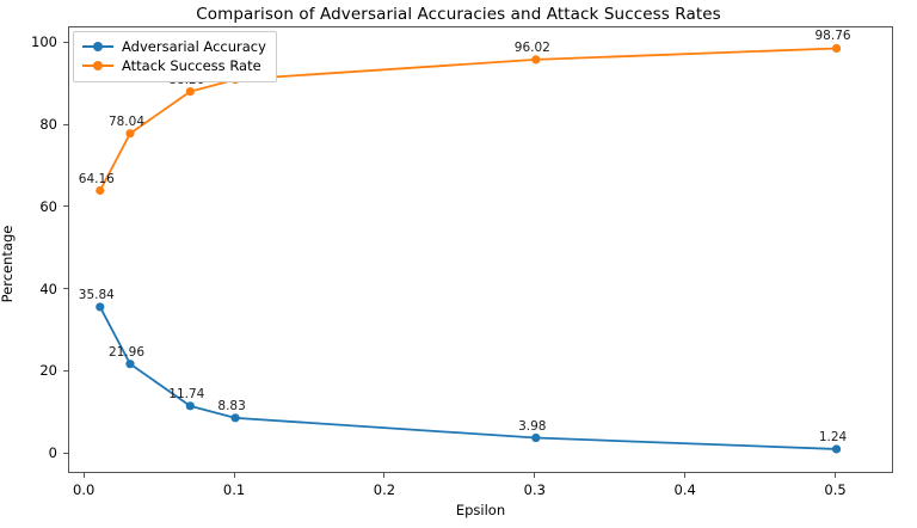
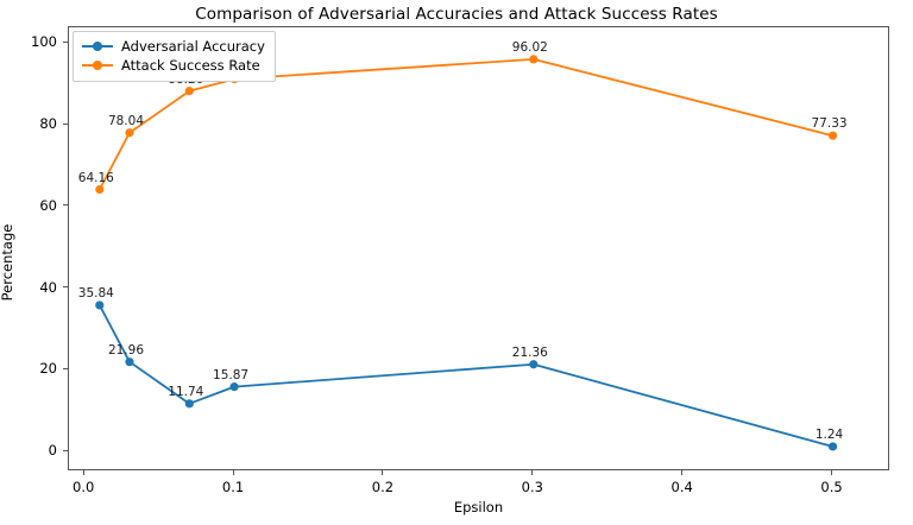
Adversarial Accuracy/0.1: 8.83 -> 15.87
Adversarial Accuracy/0.3: 3.98 -> 21.36
Attack Success Rate/0.5: 98.76 -> 77.33
